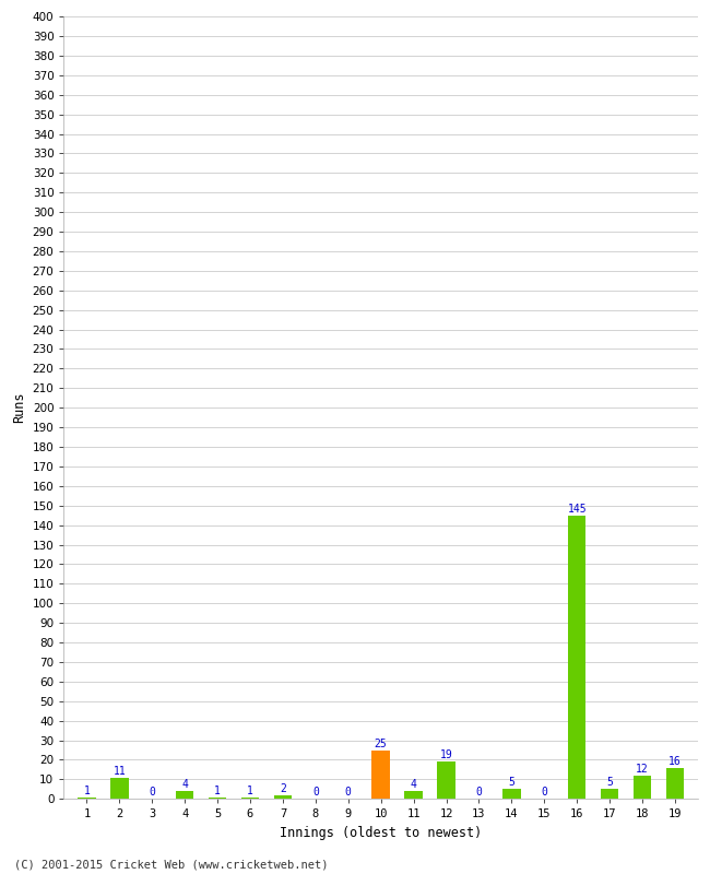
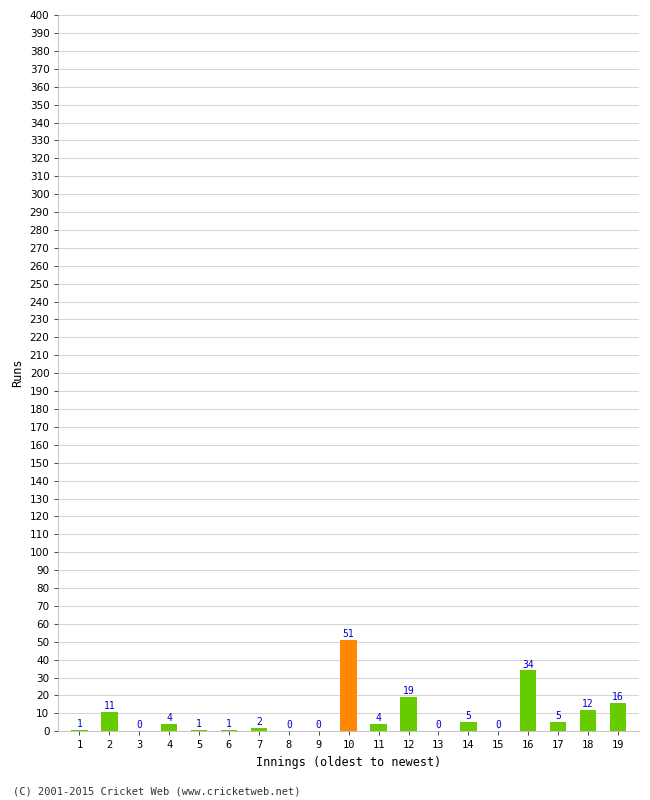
10: 25 -> 51
16: 145 -> 34
